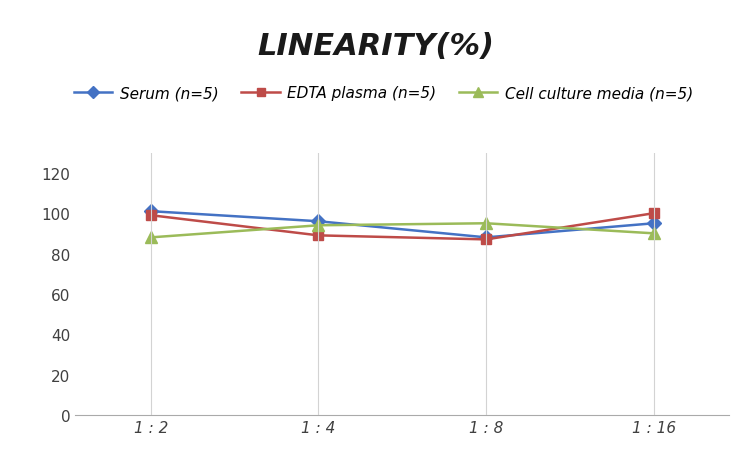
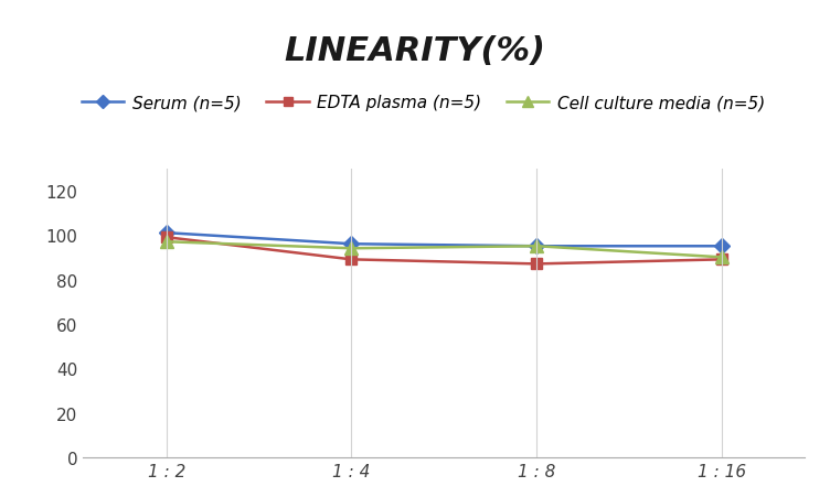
Cell culture media (n=5)/1 : 2: 88 -> 97
Serum (n=5)/1 : 8: 88 -> 95
EDTA plasma (n=5)/1 : 16: 100 -> 89
